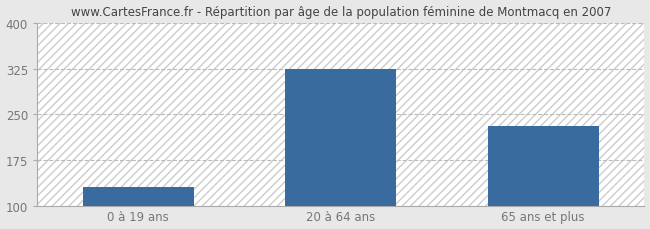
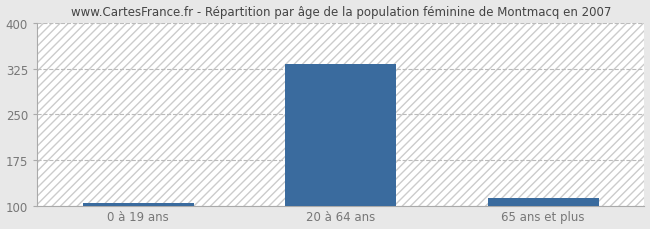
0 à 19 ans: 130 -> 105
20 à 64 ans: 324 -> 333
65 ans et plus: 230 -> 112
